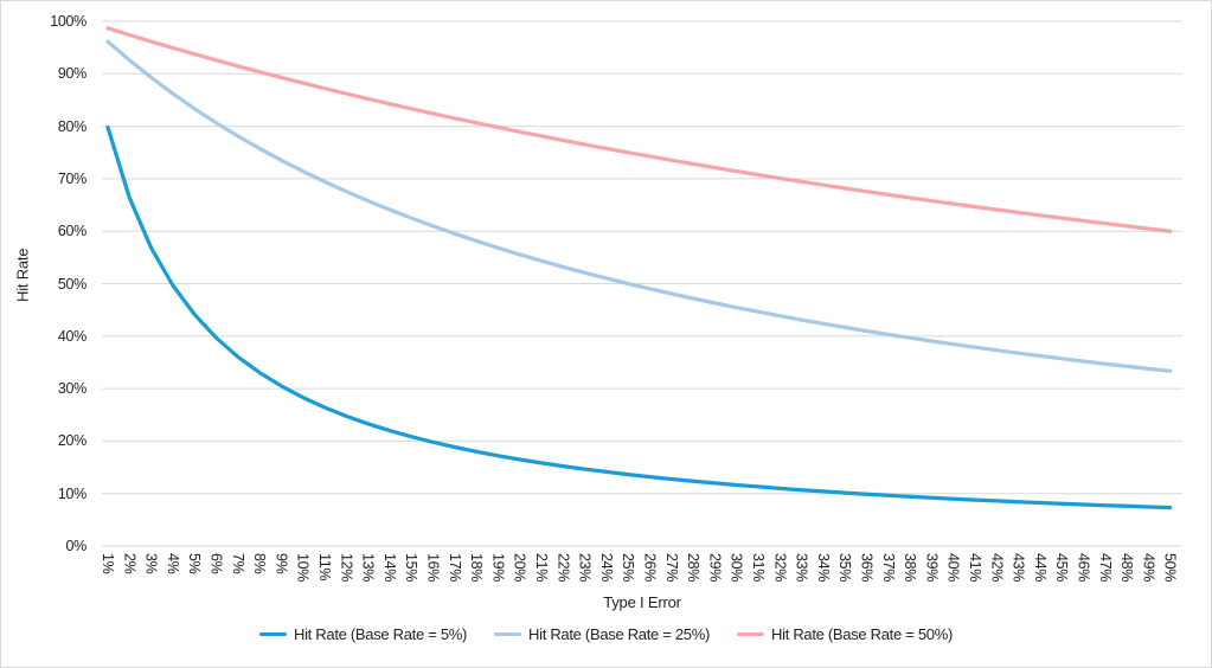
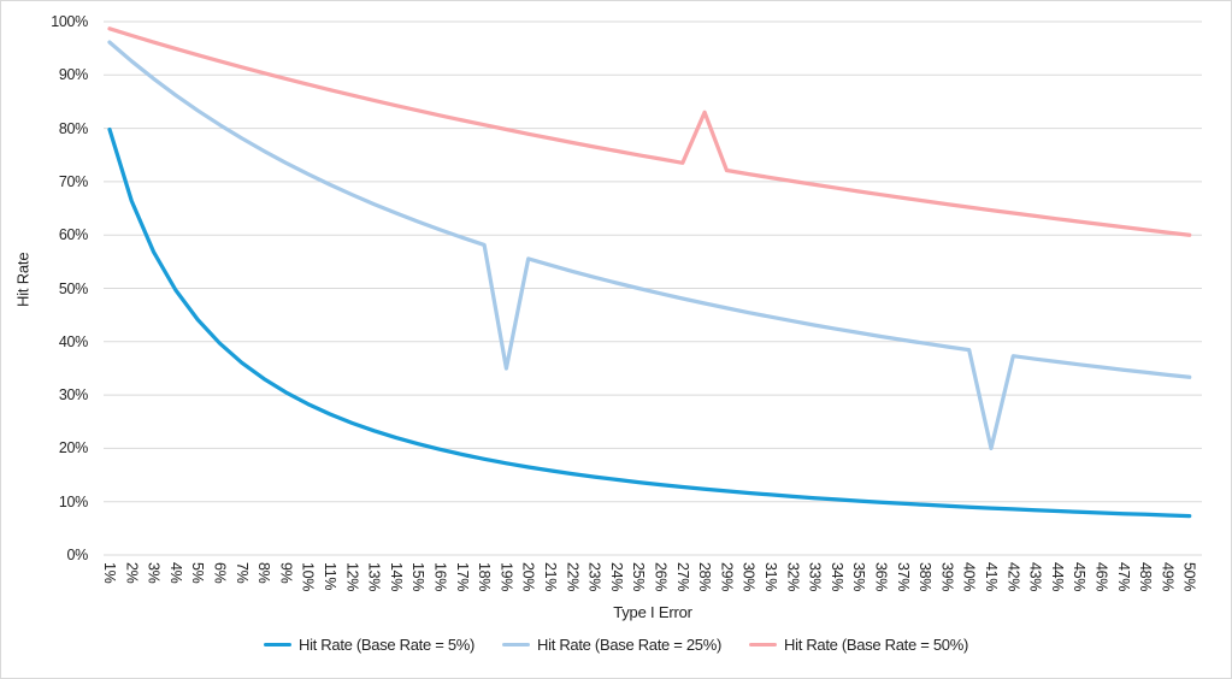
Hit Rate (Base Rate = 25%)/19%: 57% -> 35%
Hit Rate (Base Rate = 50%)/28%: 73% -> 83%
Hit Rate (Base Rate = 25%)/41%: 38% -> 20%
